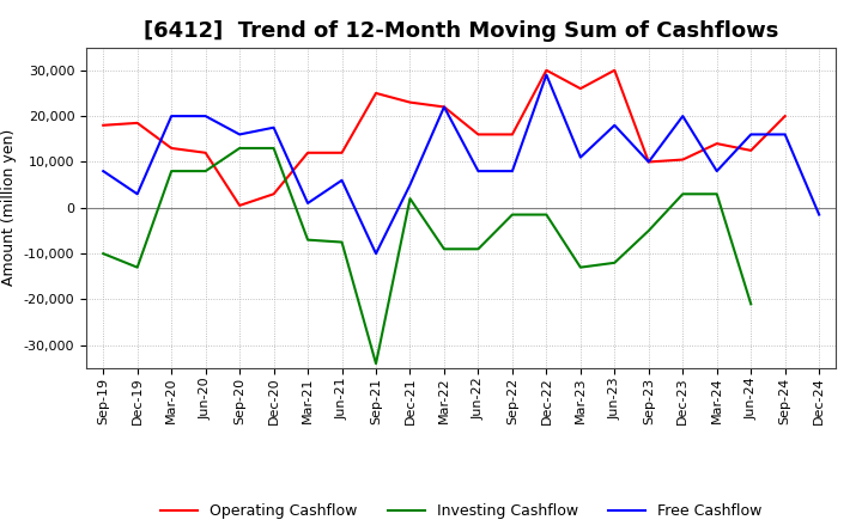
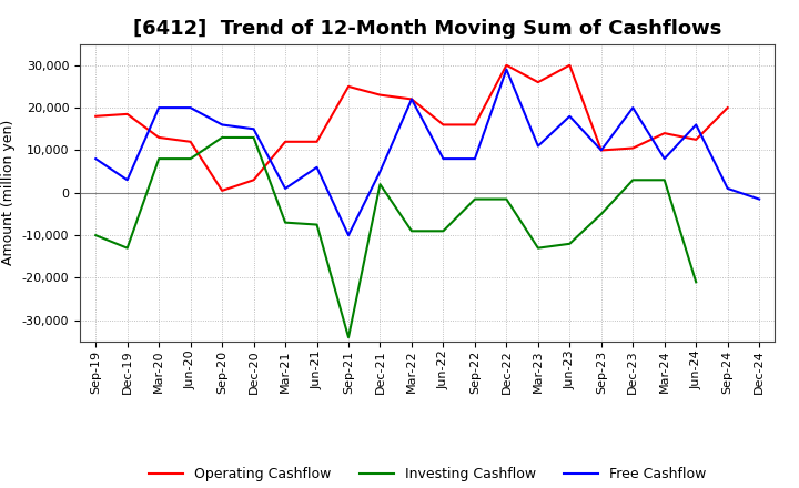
Free Cashflow/Dec-20: 17,500 -> 15,000
Free Cashflow/Sep-24: 16,000 -> 1,000
